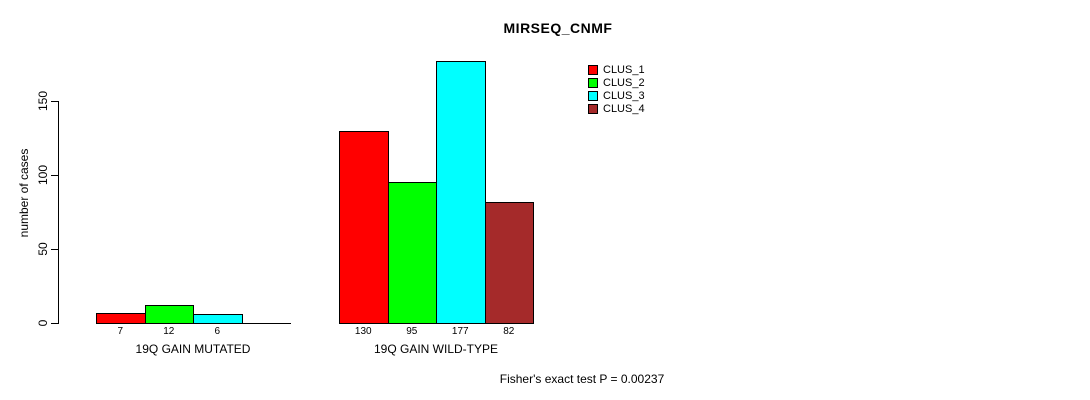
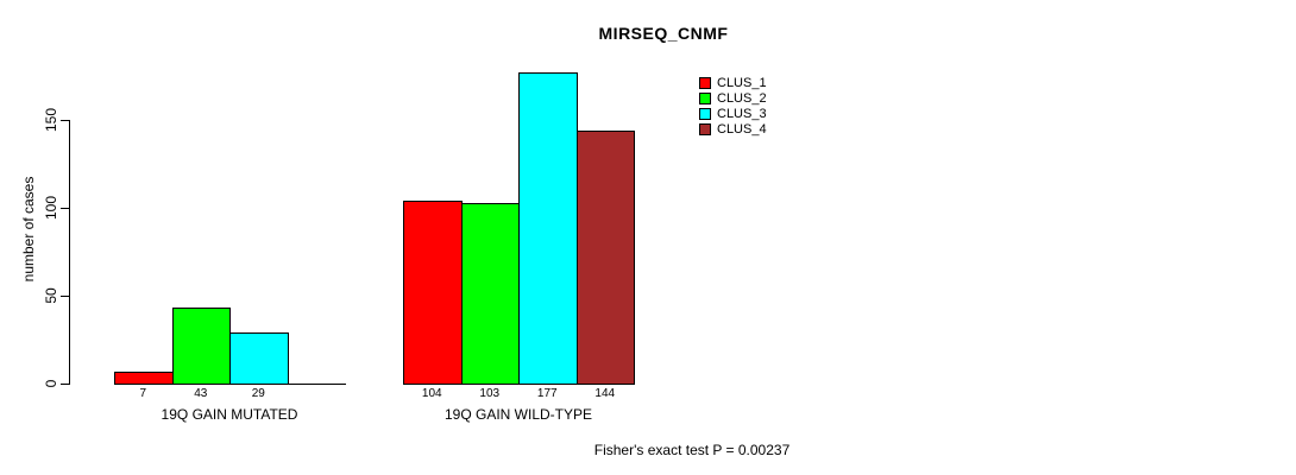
CLUS_2/19Q GAIN MUTATED: 12 -> 43
CLUS_3/19Q GAIN MUTATED: 6 -> 29
CLUS_1/19Q GAIN WILD-TYPE: 130 -> 104
CLUS_2/19Q GAIN WILD-TYPE: 95 -> 103
CLUS_4/19Q GAIN WILD-TYPE: 82 -> 144
